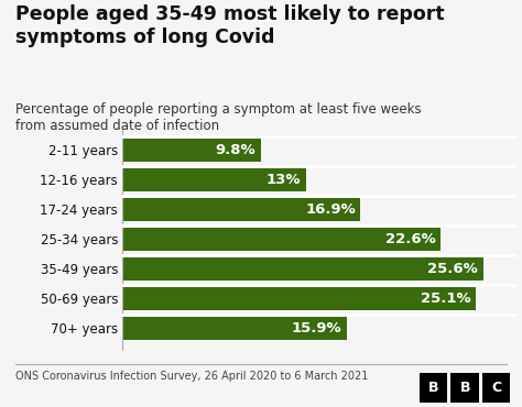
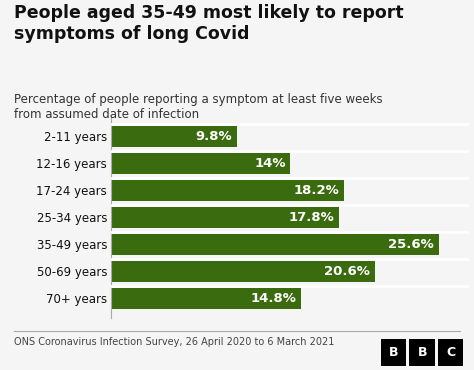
12-16 years: 13% -> 14%
17-24 years: 16.9% -> 18.2%
25-34 years: 22.6% -> 17.8%
50-69 years: 25.1% -> 20.6%
70+ years: 15.9% -> 14.8%
